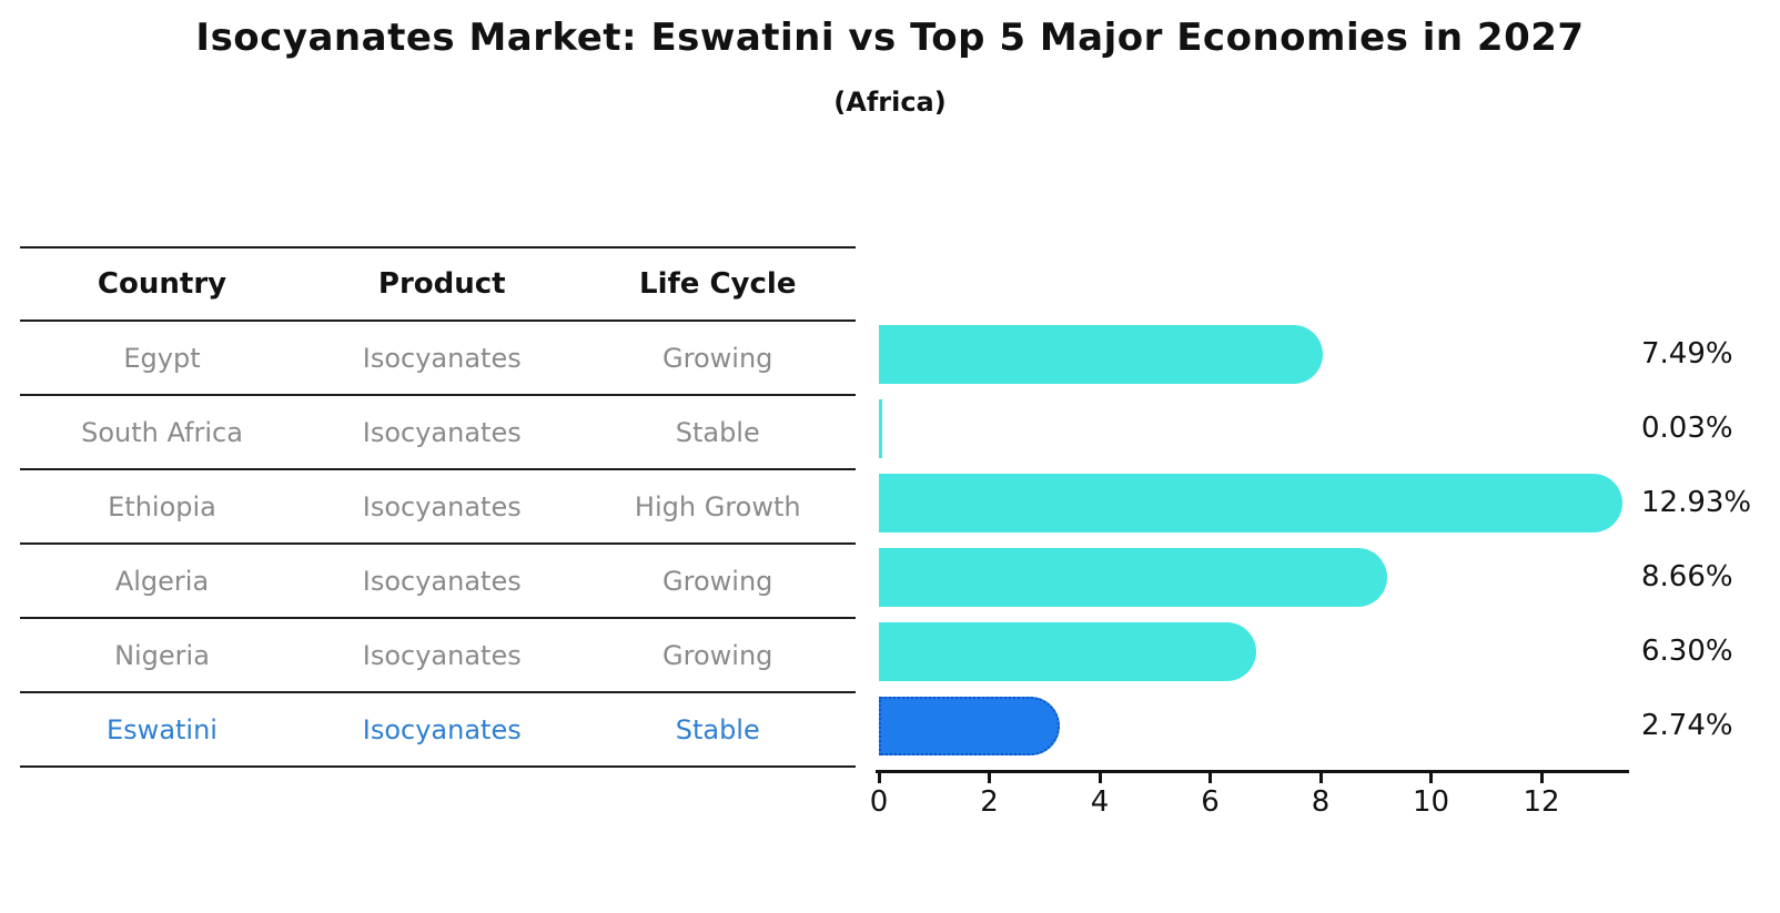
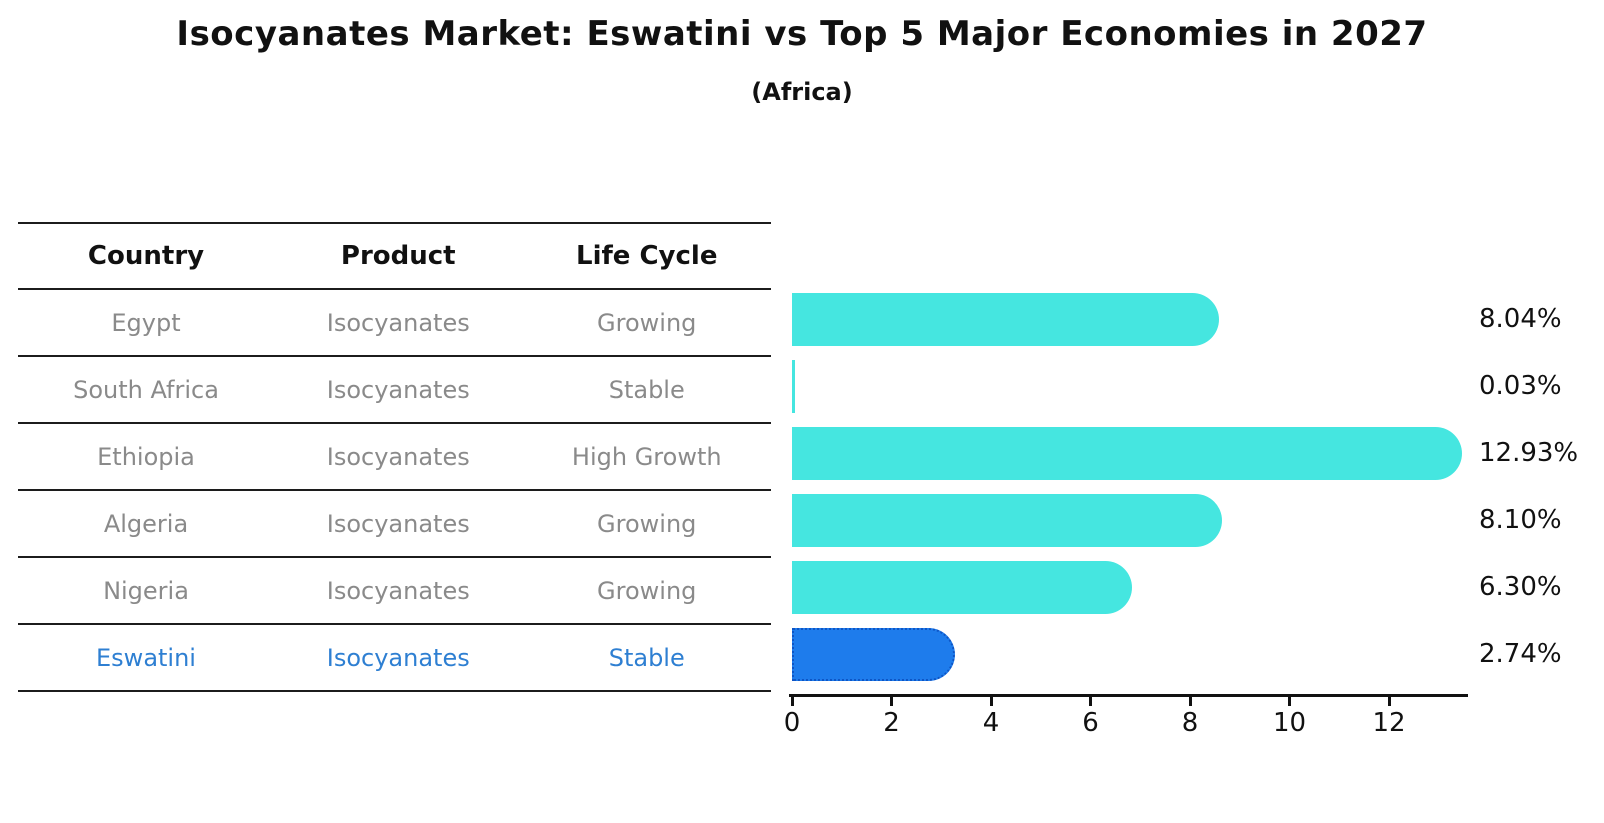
Egypt: 7.49% -> 8.04%
Algeria: 8.66% -> 8.10%
